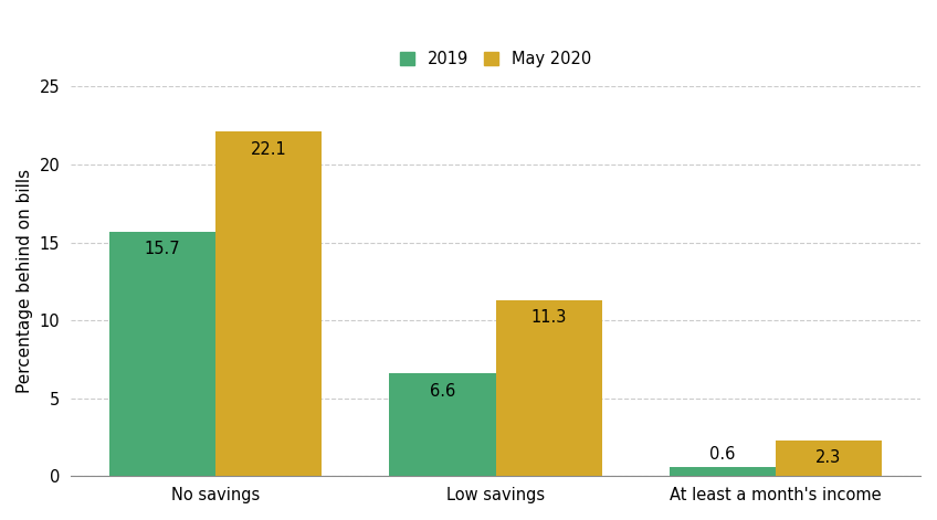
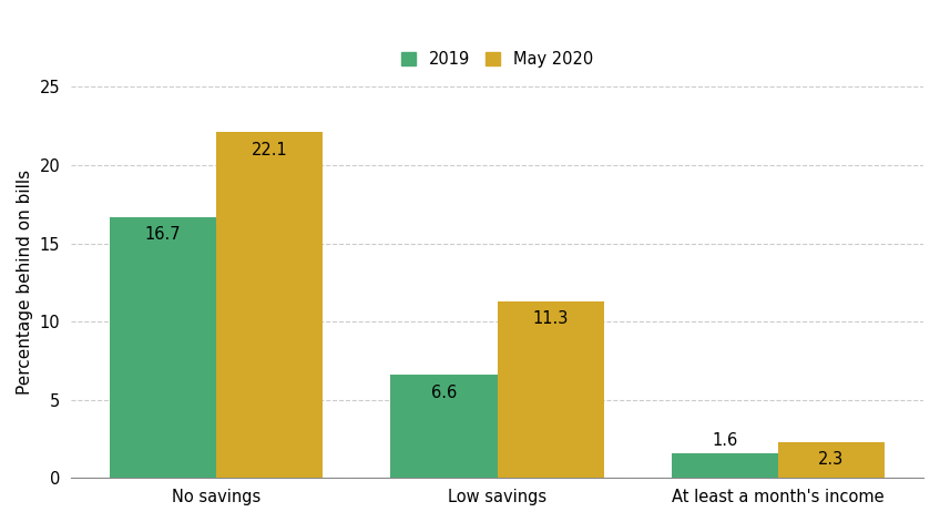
2019/No savings: 15.7 -> 16.7
2019/At least a month's income: 0.6 -> 1.6
